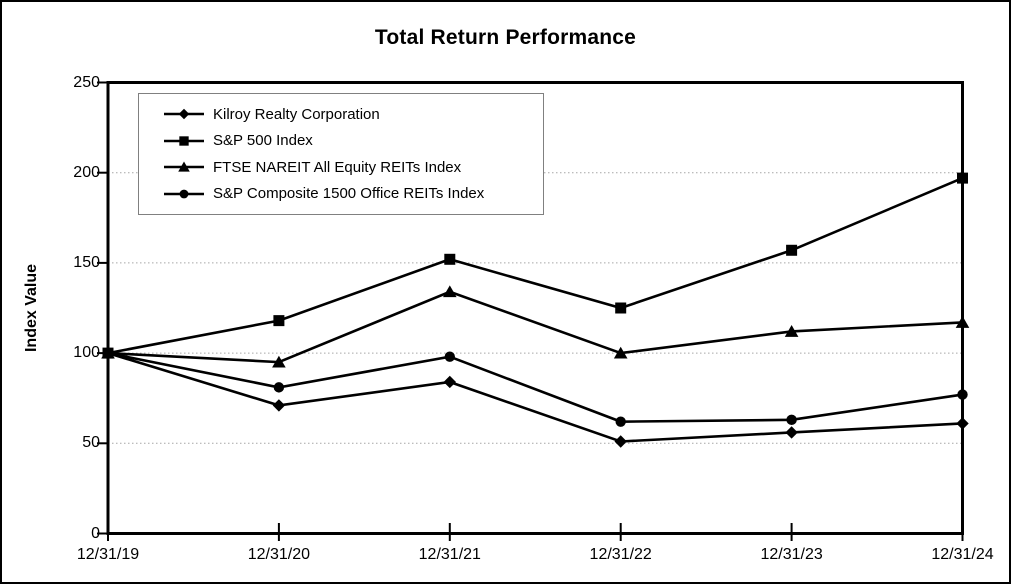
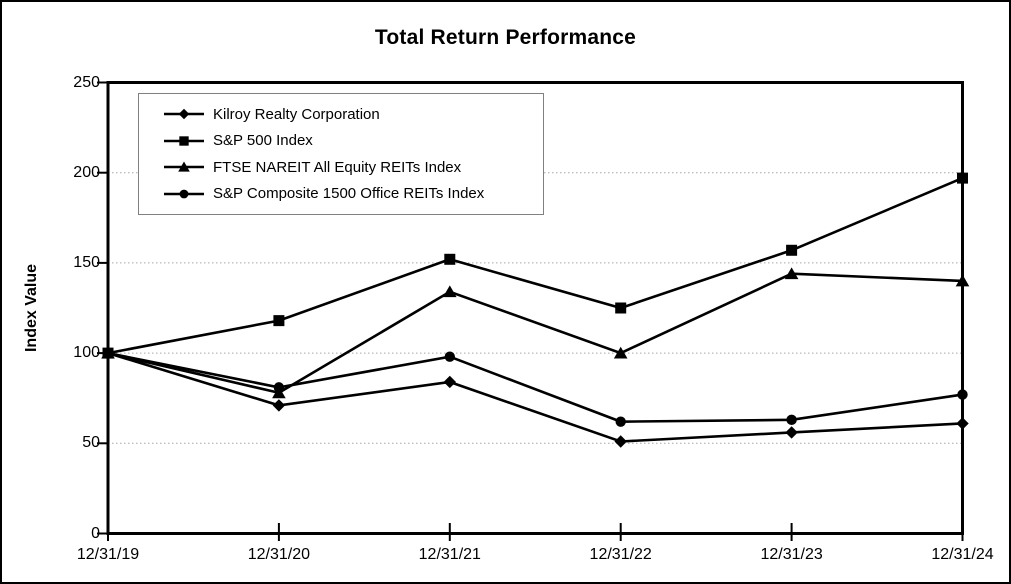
FTSE NAREIT All Equity REITs Index/12/31/20: 95 -> 78
FTSE NAREIT All Equity REITs Index/12/31/23: 112 -> 144
FTSE NAREIT All Equity REITs Index/12/31/24: 117 -> 140
